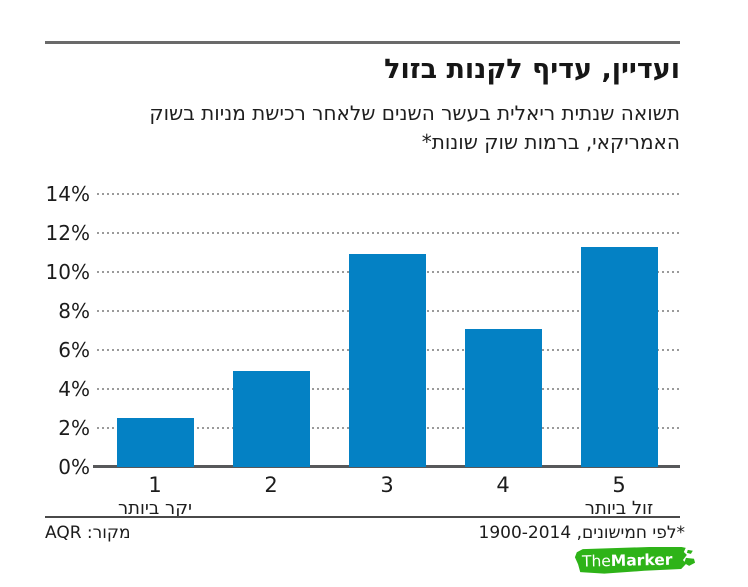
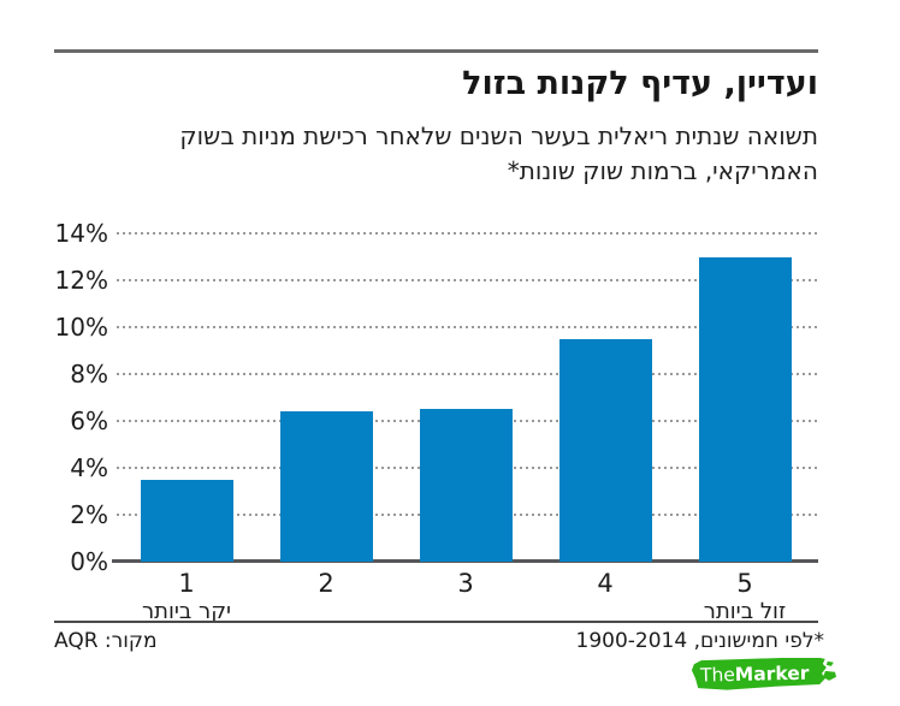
1: 2.5% -> 3.5%
2: 4.9% -> 6.4%
3: 10.9% -> 6.5%
4: 7.1% -> 9.5%
5: 11.3% -> 13.0%
